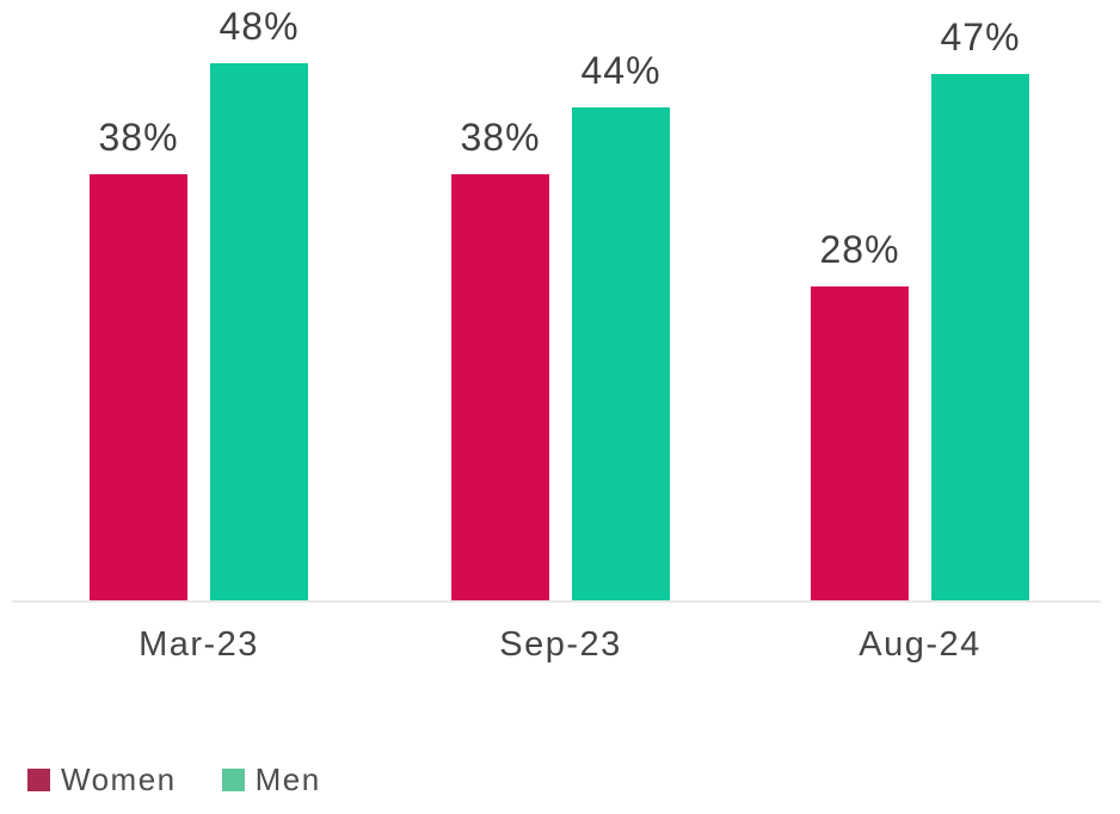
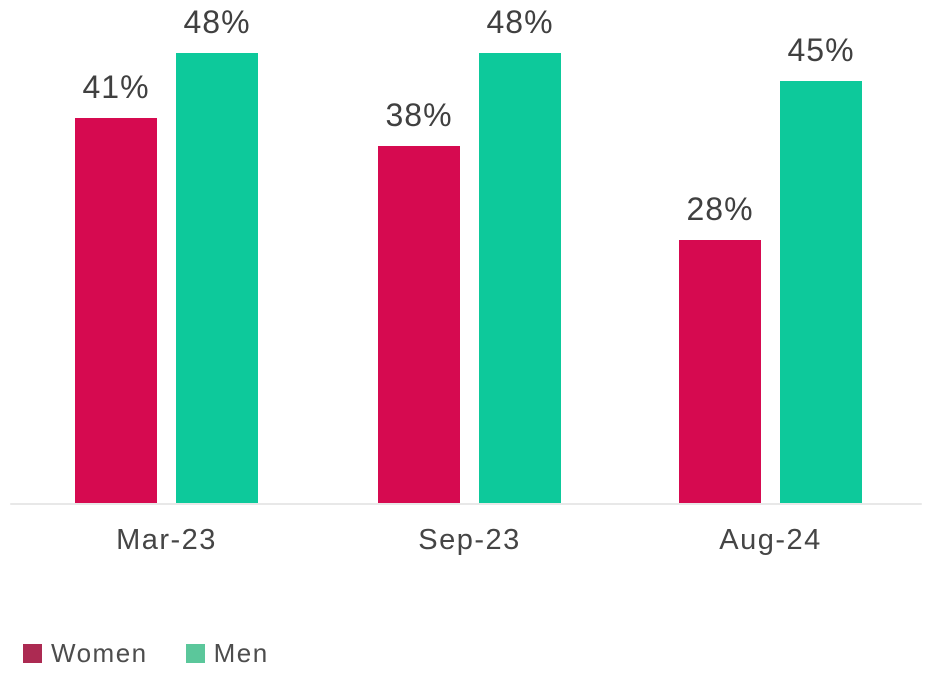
Women/Mar-23: 38% -> 41%
Men/Sep-23: 44% -> 48%
Men/Aug-24: 47% -> 45%
